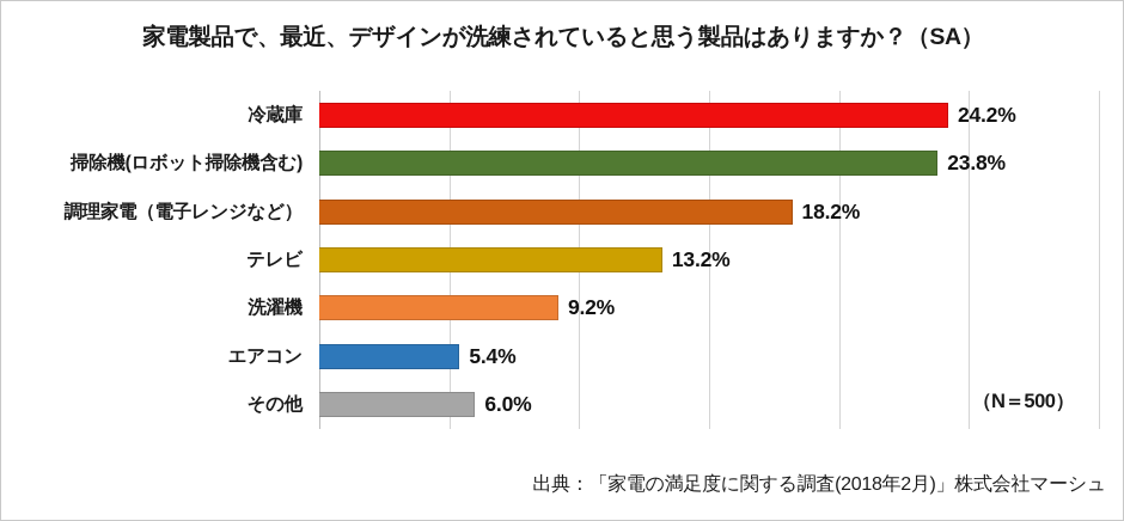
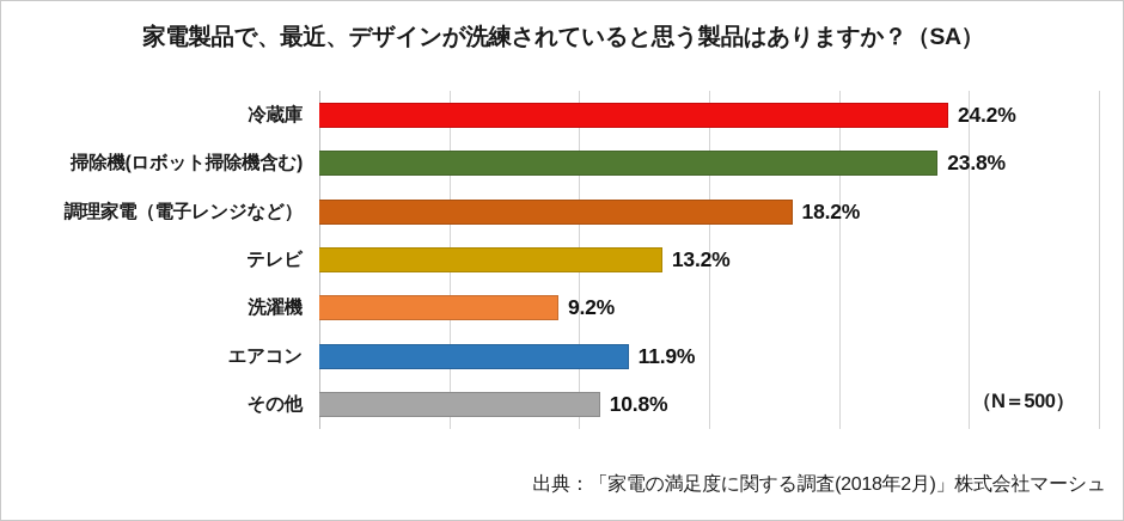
エアコン: 5.4% -> 11.9%
その他: 6.0% -> 10.8%
